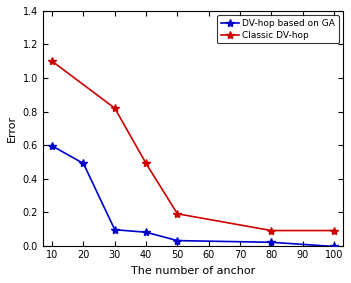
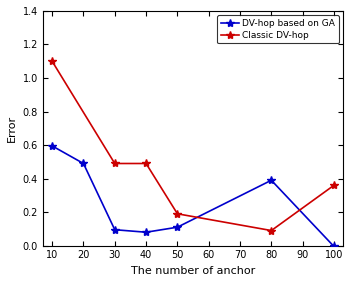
Classic DV-hop/30: 0.82 -> 0.49
DV-hop based on GA/50: 0.03 -> 0.11
DV-hop based on GA/80: 0.02 -> 0.39
Classic DV-hop/100: 0.09 -> 0.36
